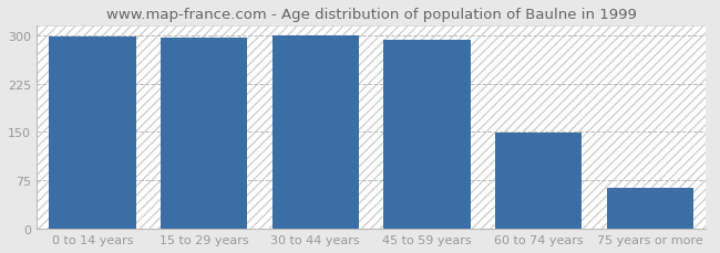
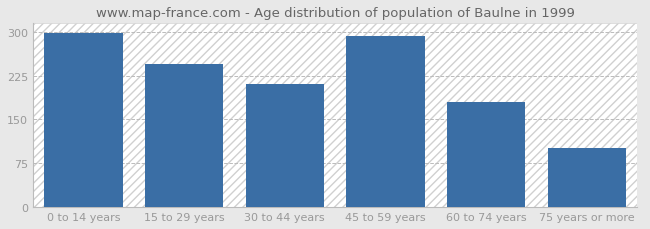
15 to 29 years: 296 -> 244
30 to 44 years: 300 -> 210
60 to 74 years: 149 -> 180
75 years or more: 63 -> 102
